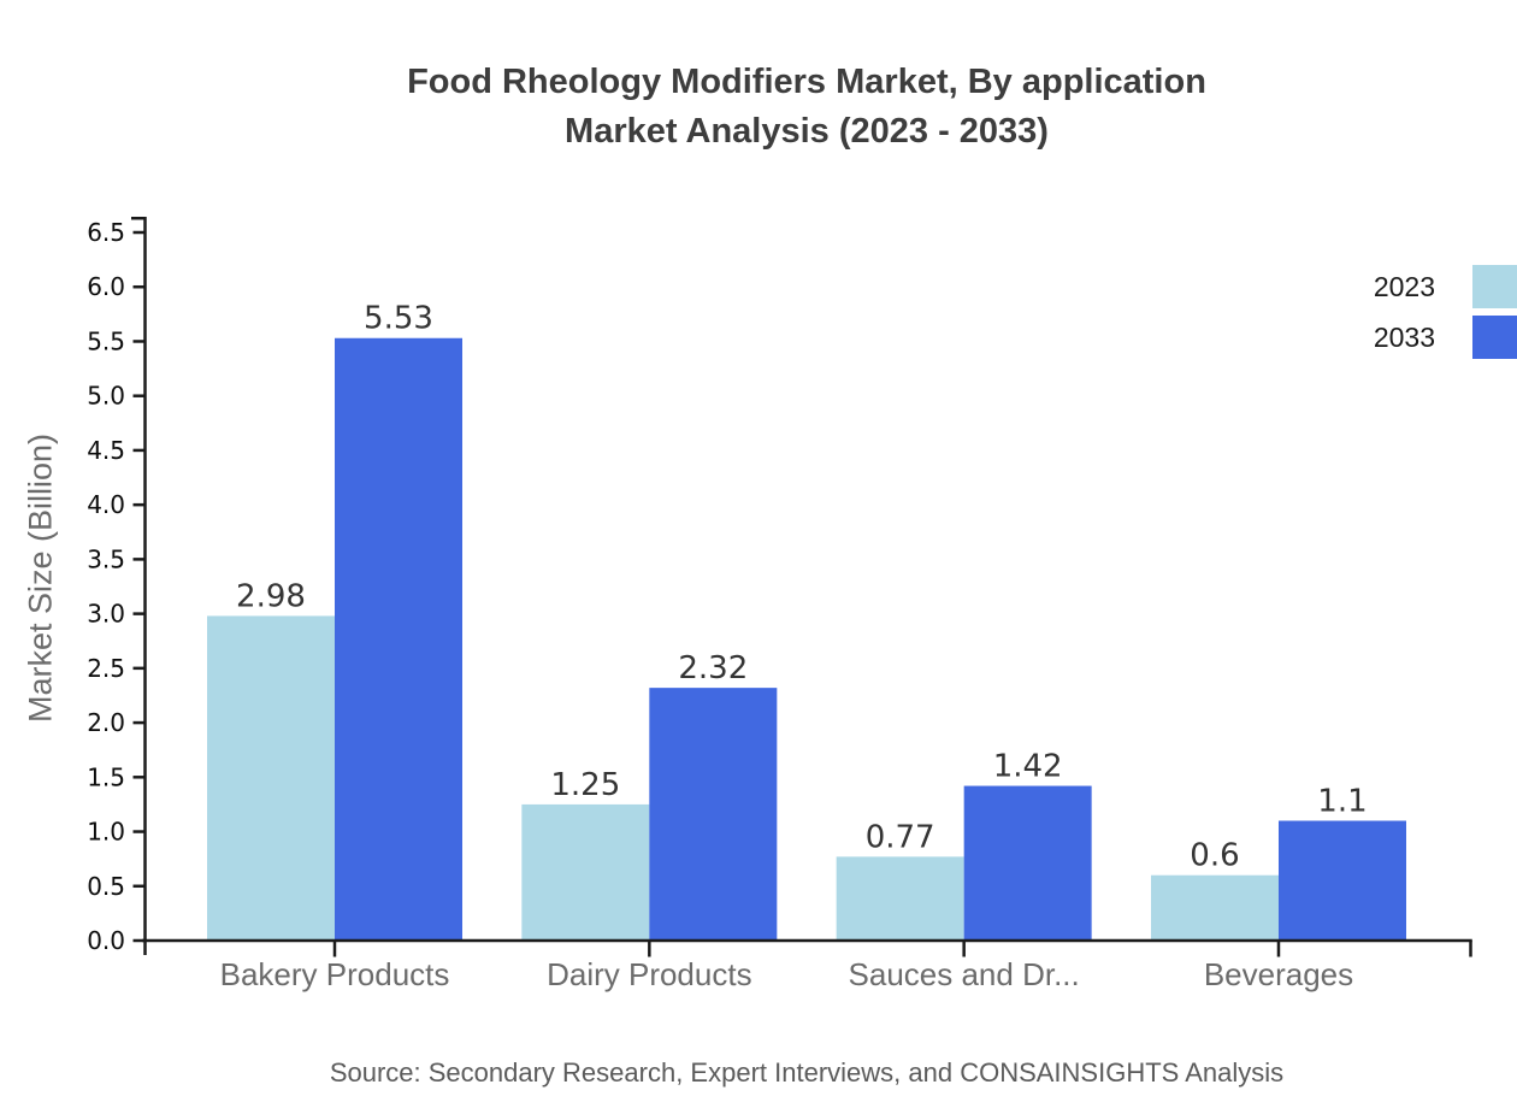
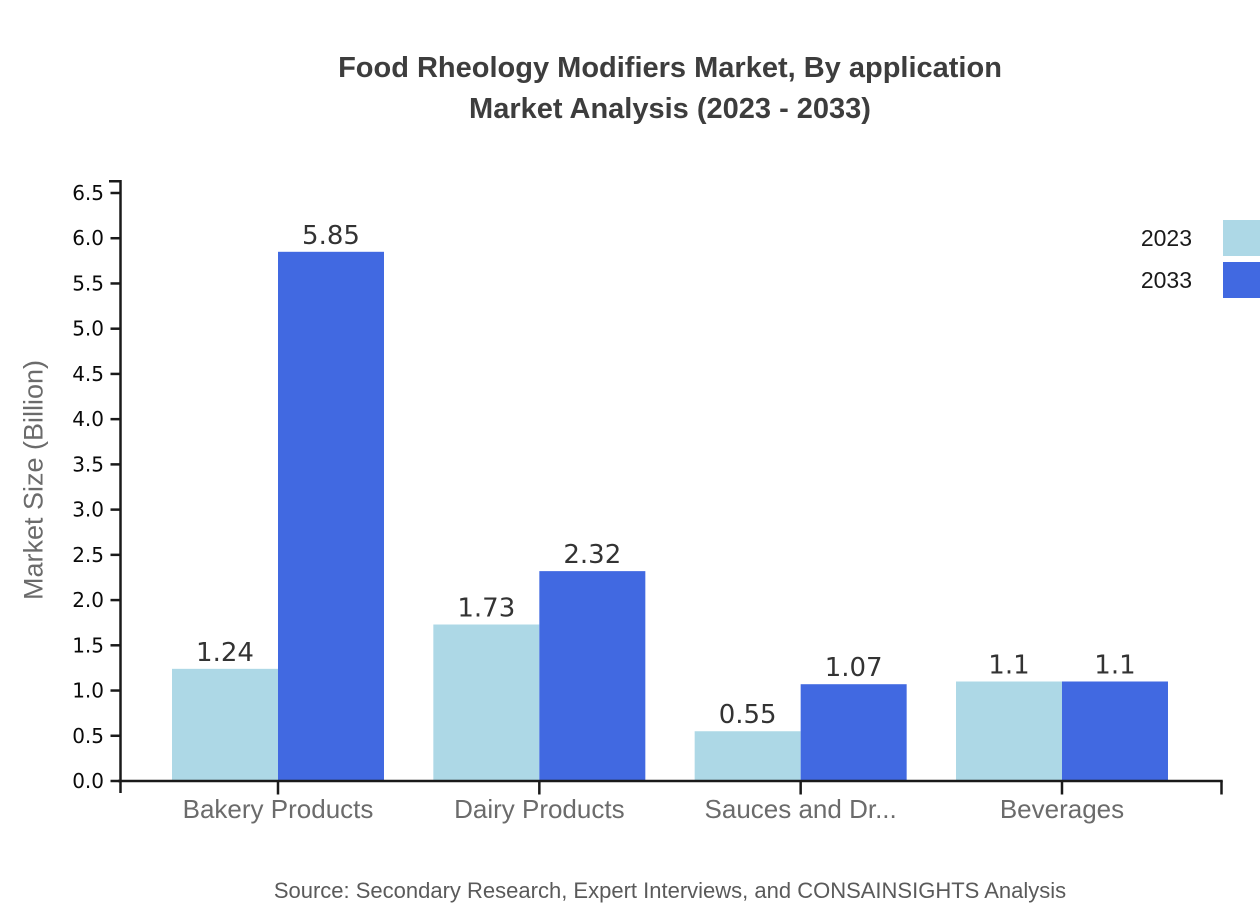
2023/Bakery Products: 2.98 -> 1.24
2033/Bakery Products: 5.53 -> 5.85
2023/Dairy Products: 1.25 -> 1.73
2023/Sauces and Dr...: 0.77 -> 0.55
2033/Sauces and Dr...: 1.42 -> 1.07
2023/Beverages: 0.6 -> 1.1
